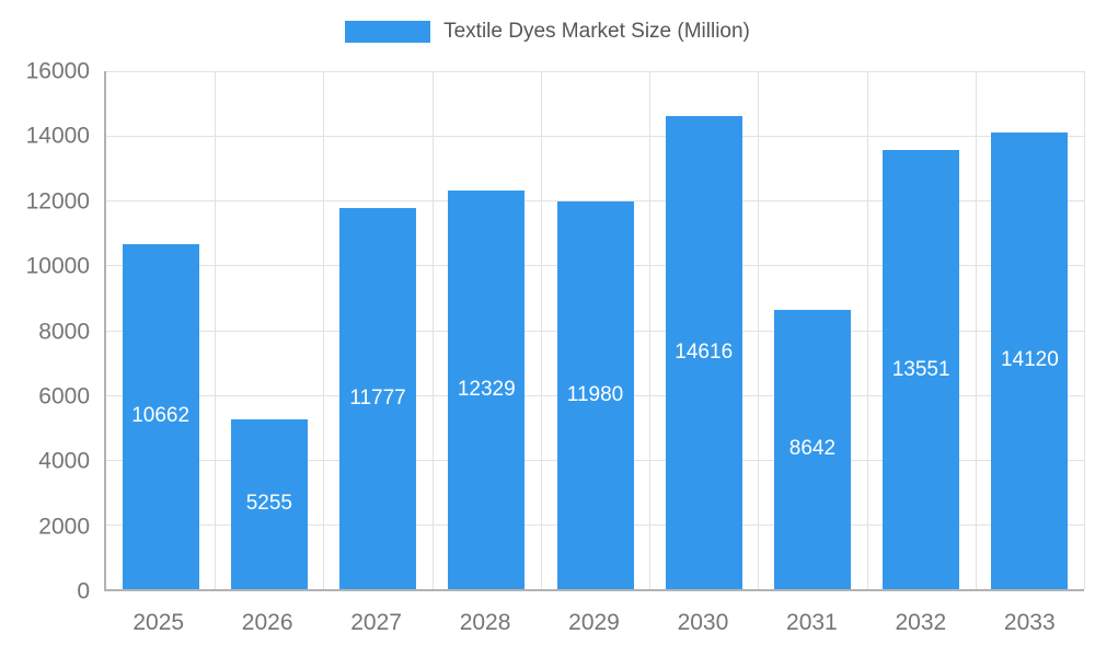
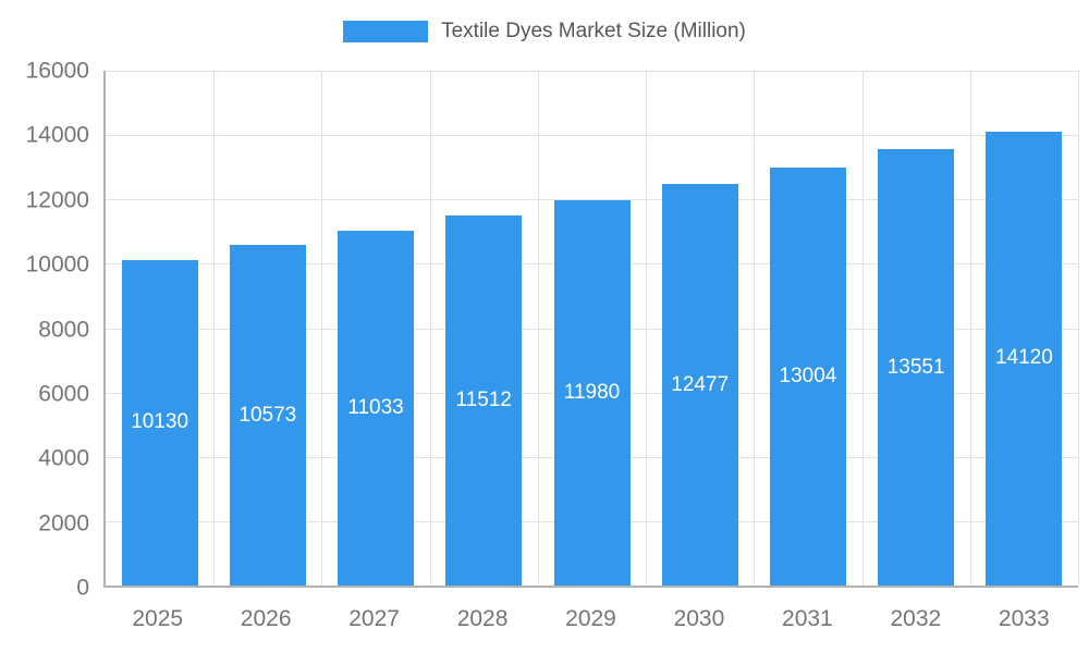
2025: 10662 -> 10130
2026: 5255 -> 10573
2027: 11777 -> 11033
2028: 12329 -> 11512
2030: 14616 -> 12477
2031: 8642 -> 13004
